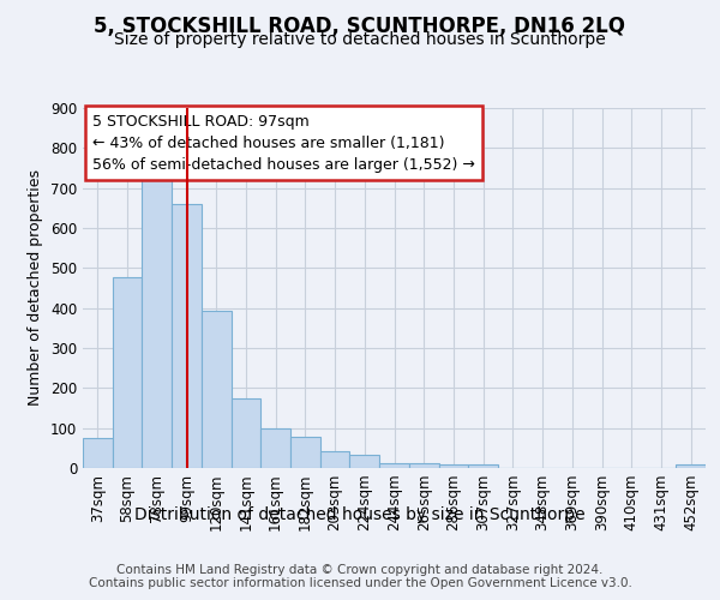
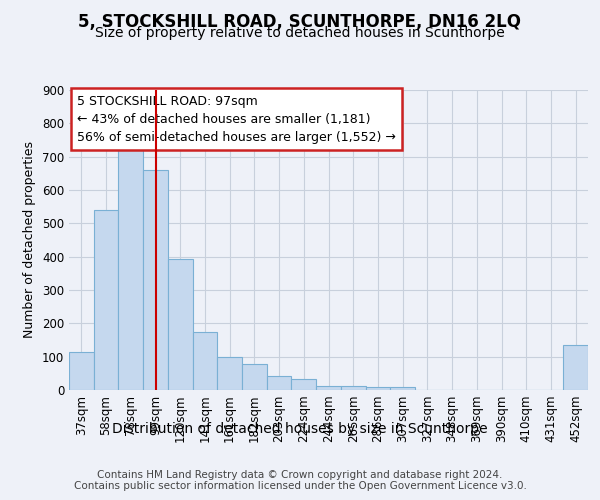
37sqm: 75 -> 115
58sqm: 478 -> 540
452sqm: 8 -> 135
